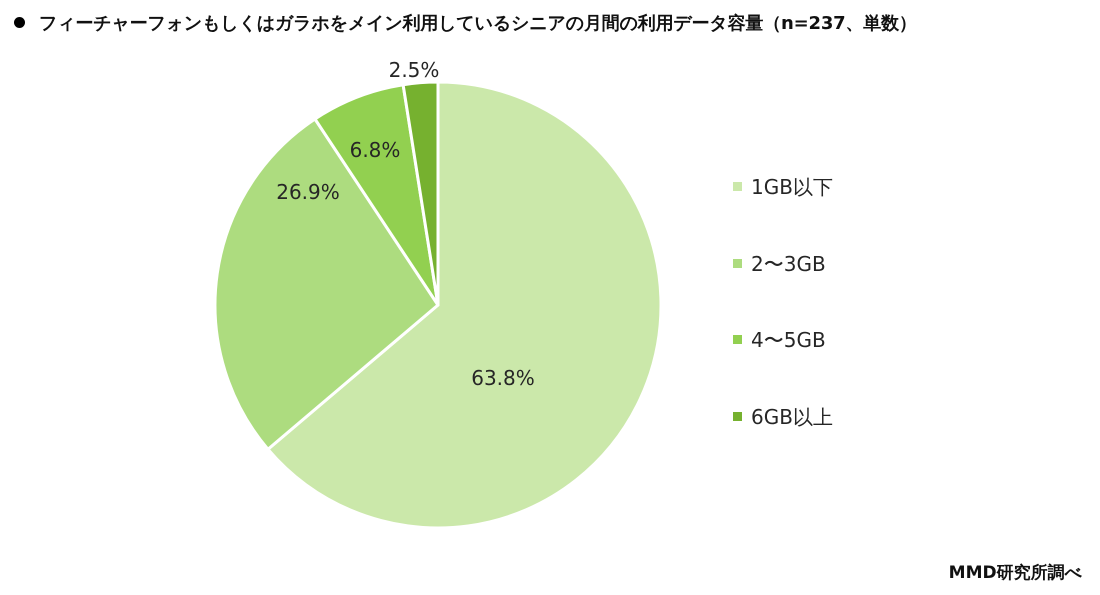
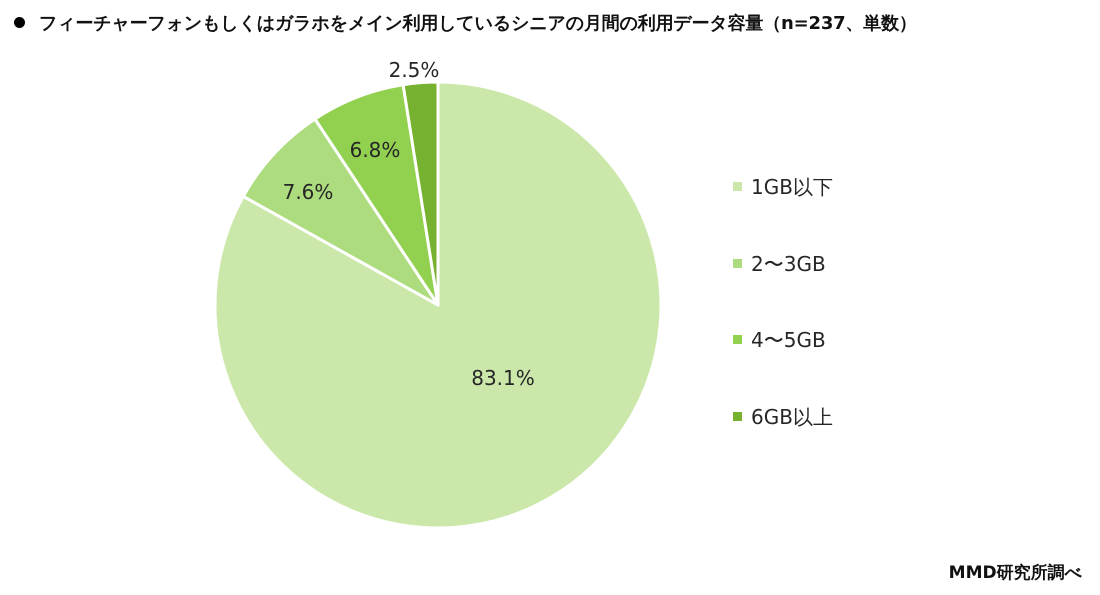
1GB以下: 63.8% -> 83.1%
2〜3GB: 26.9% -> 7.6%
